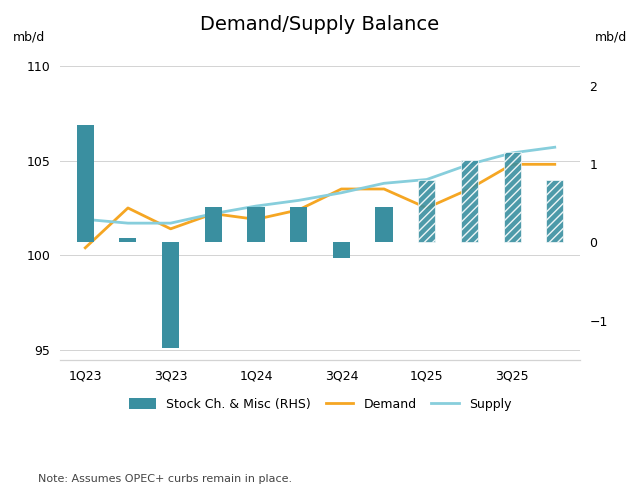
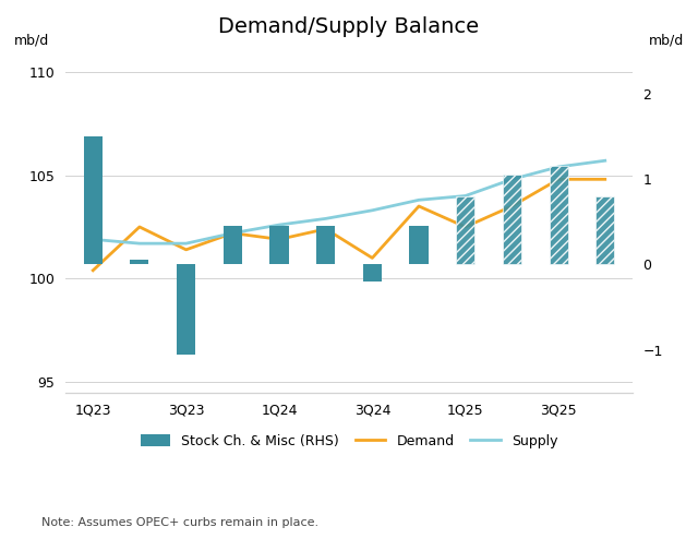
Stock Ch. & Misc (RHS)/3Q23: -1.35 -> -1.06
Demand/3Q24: 103.5 -> 101.0
